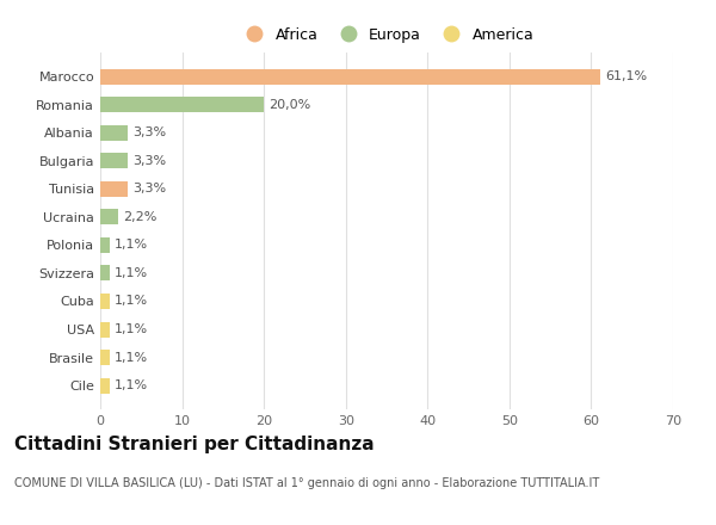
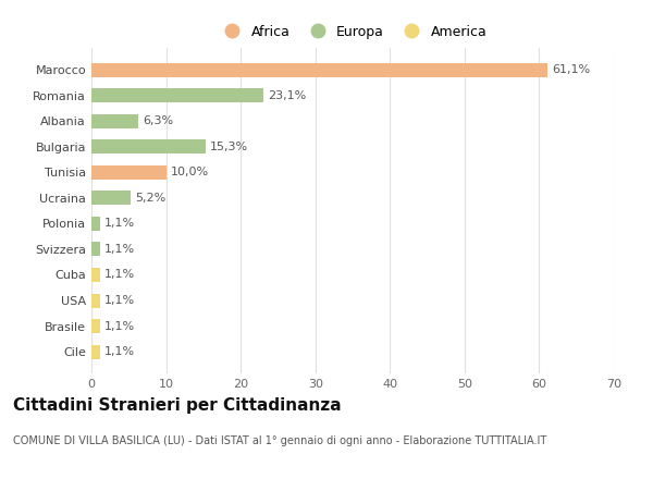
Romania: 20,0% -> 23,1%
Albania: 3,3% -> 6,3%
Bulgaria: 3,3% -> 15,3%
Tunisia: 3,3% -> 10,0%
Ucraina: 2,2% -> 5,2%
